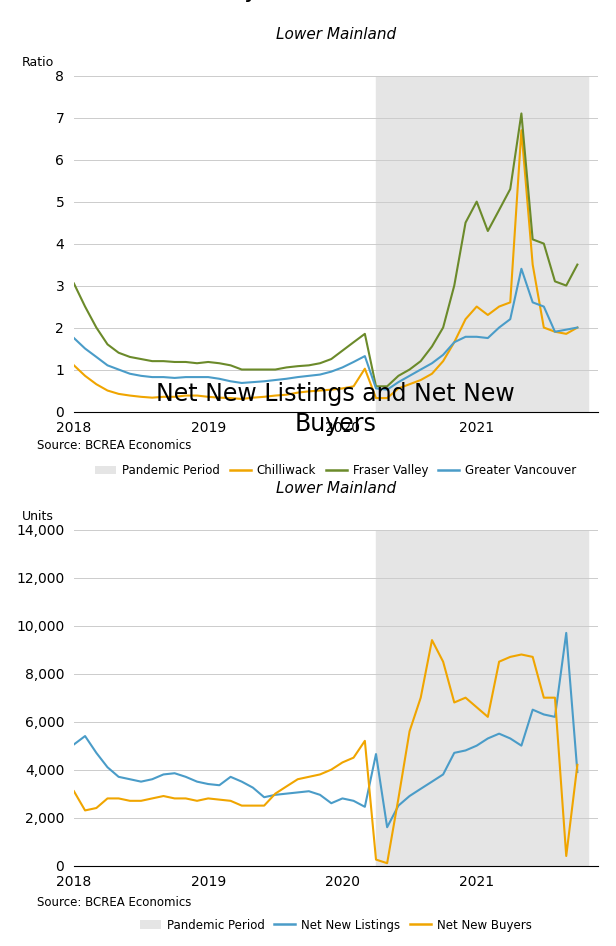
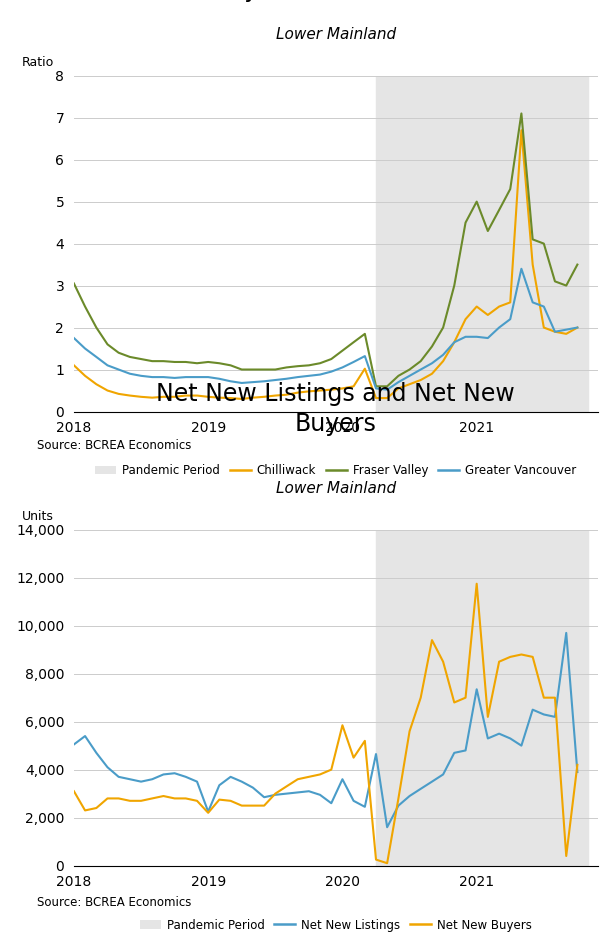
Net New Listings/2019: 3,400 -> 2,250
Net New Buyers/2019: 2,800 -> 2,200
Net New Listings/2020: 2,800 -> 3,600
Net New Buyers/2020: 4,300 -> 5,850
Net New Listings/2021: 5,000 -> 7,350
Net New Buyers/2021: 6,600 -> 11,750
